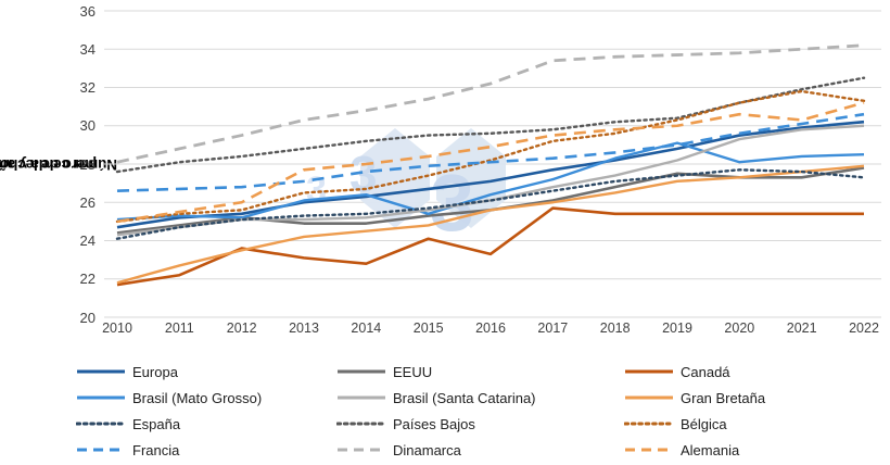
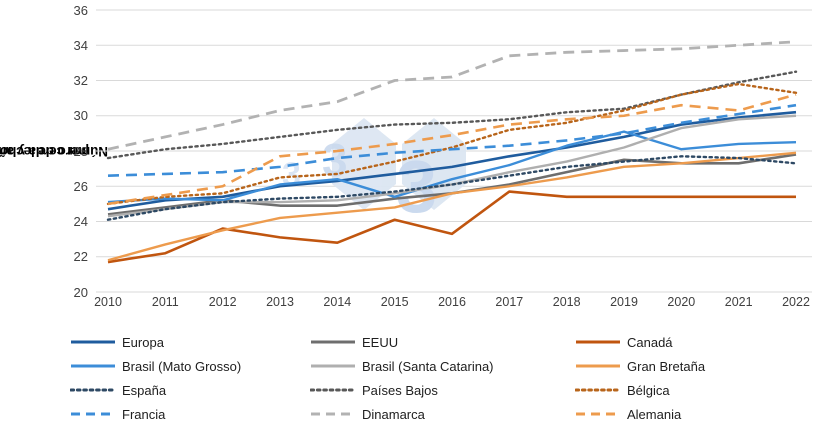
Dinamarca/2015: 31.4 -> 32.0
